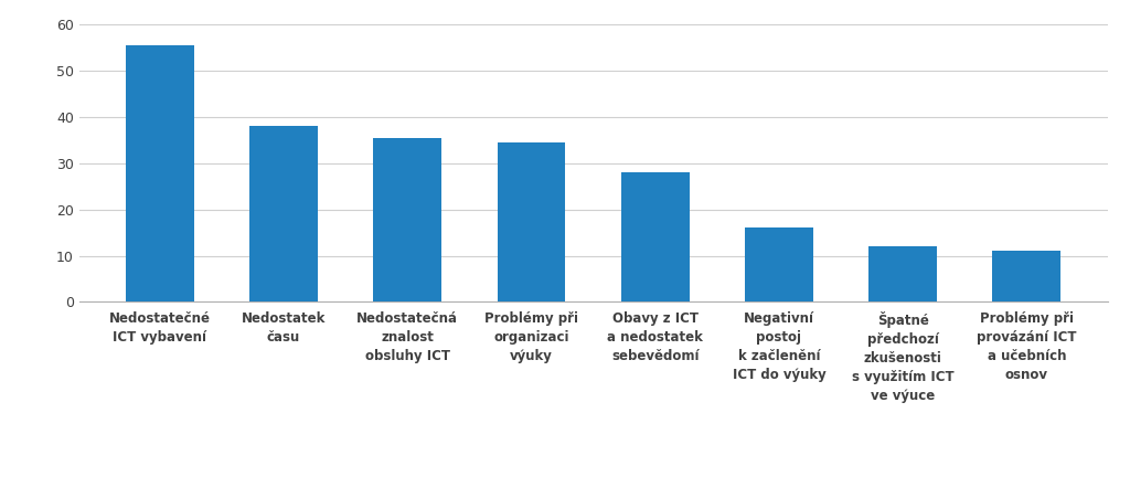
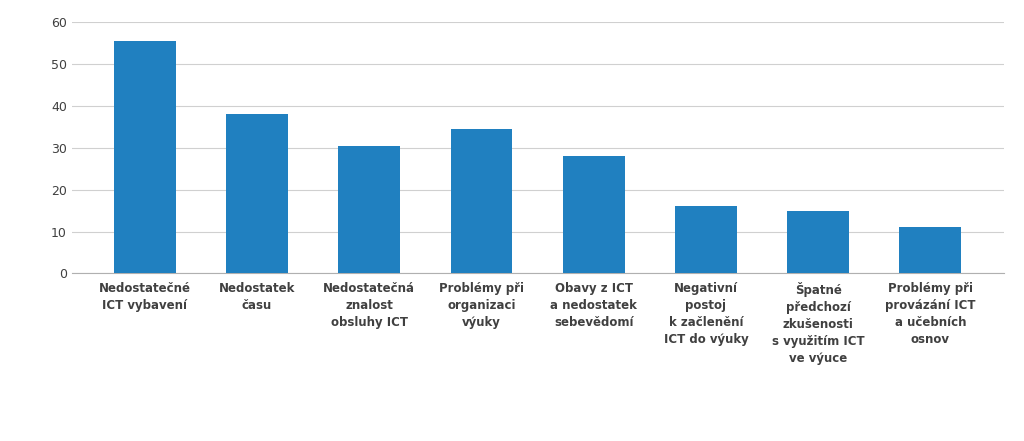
Nedostatečná znalost obsluhy ICT: 35.5 -> 30.5
Špatné předchozí zkušenosti s využitím ICT ve výuce: 12.0 -> 15.0
